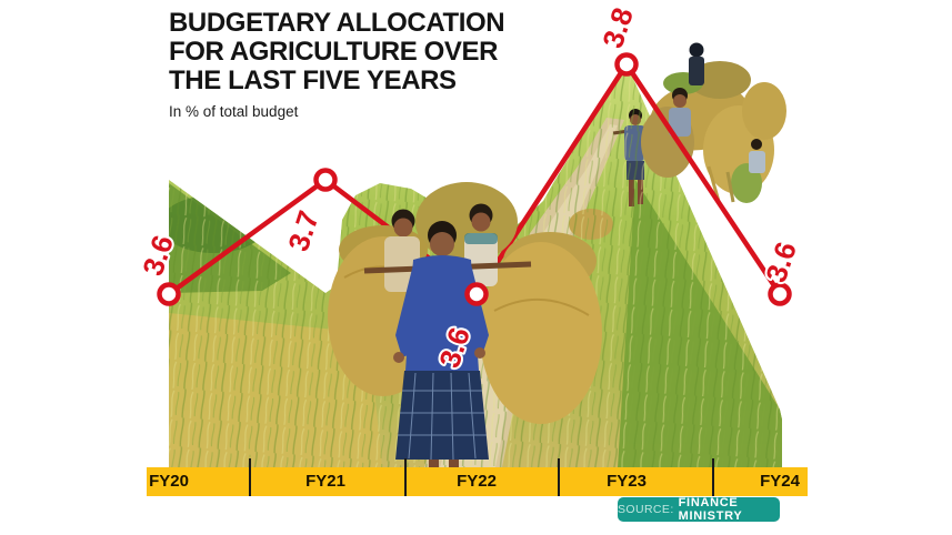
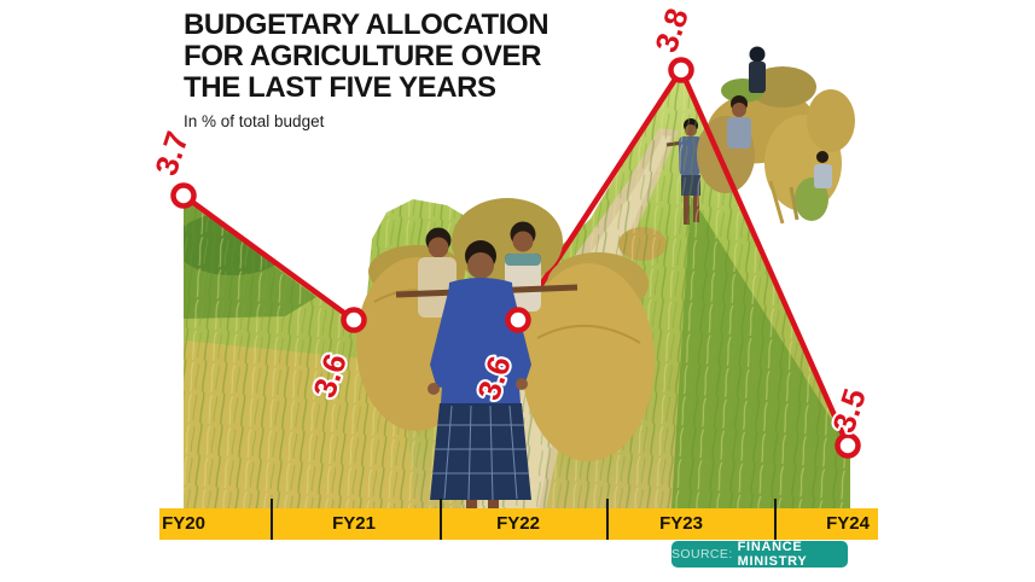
FY20: 3.6 -> 3.7
FY21: 3.7 -> 3.6
FY24: 3.6 -> 3.5
